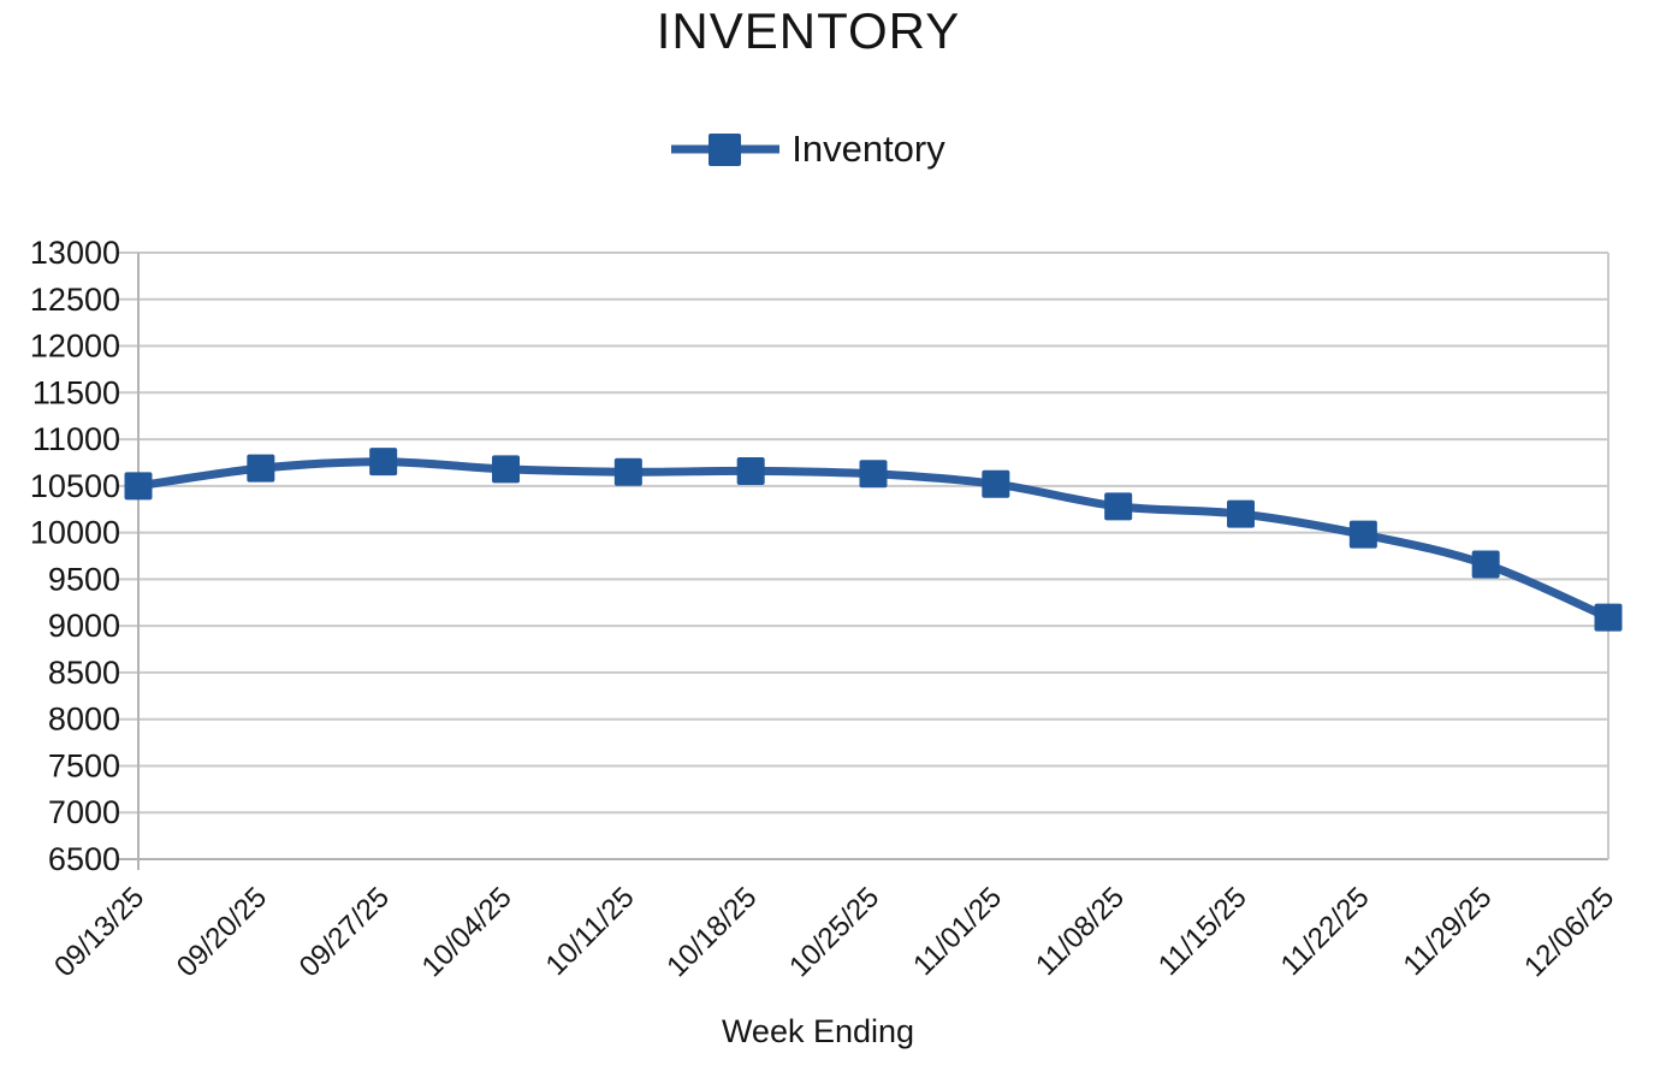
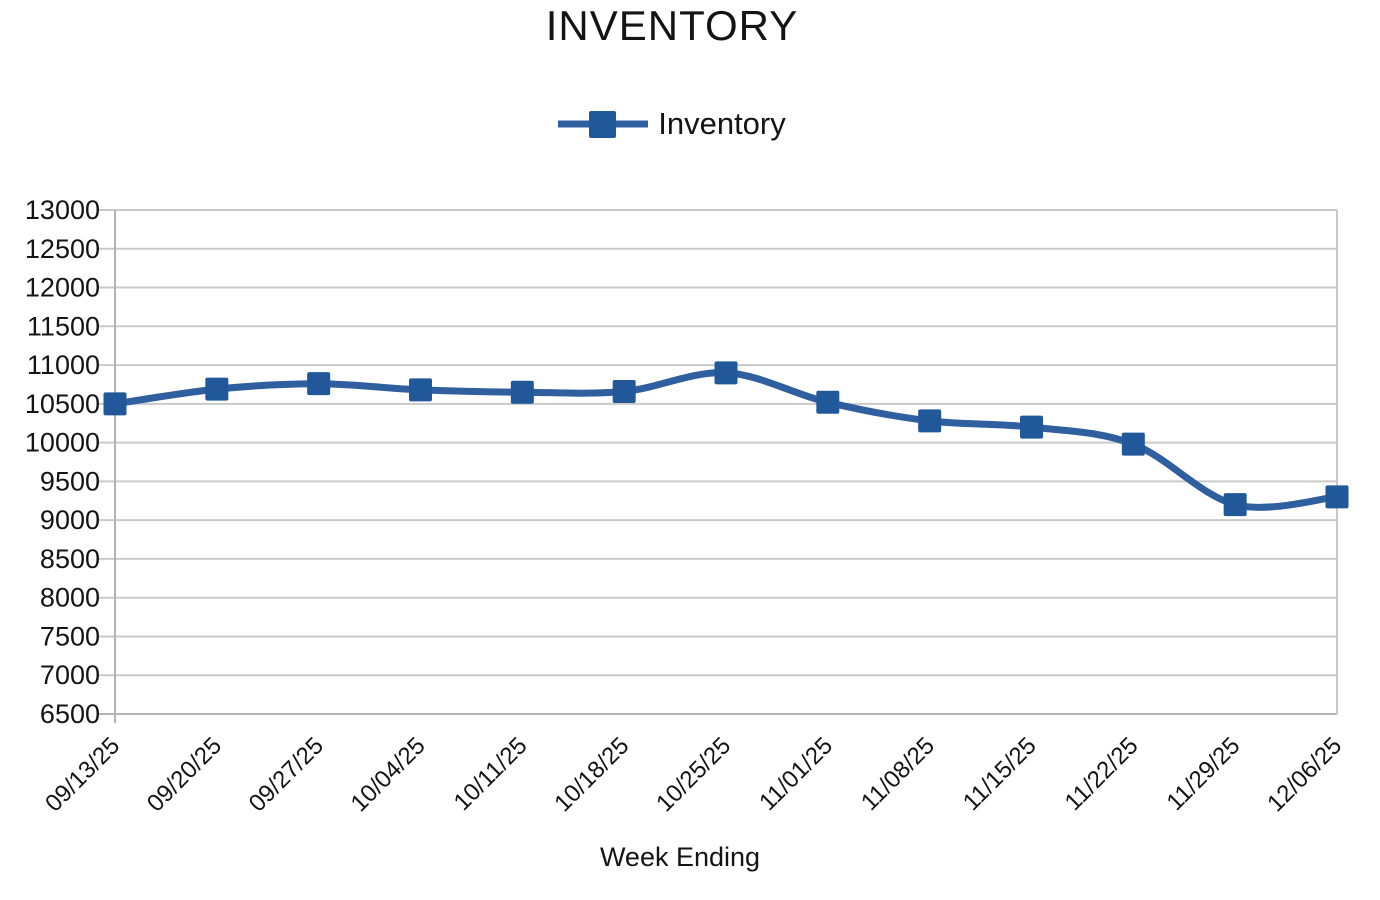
10/25/25: 10600 -> 10900
11/29/25: 9700 -> 9200
12/06/25: 9100 -> 9300
